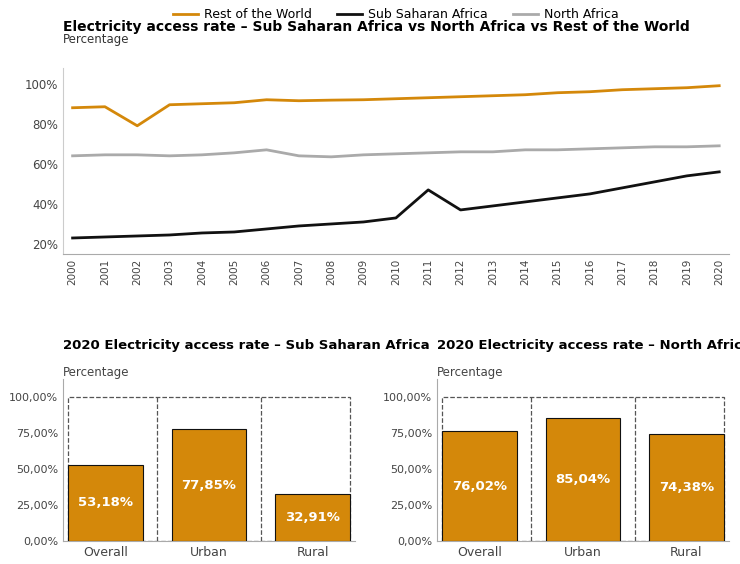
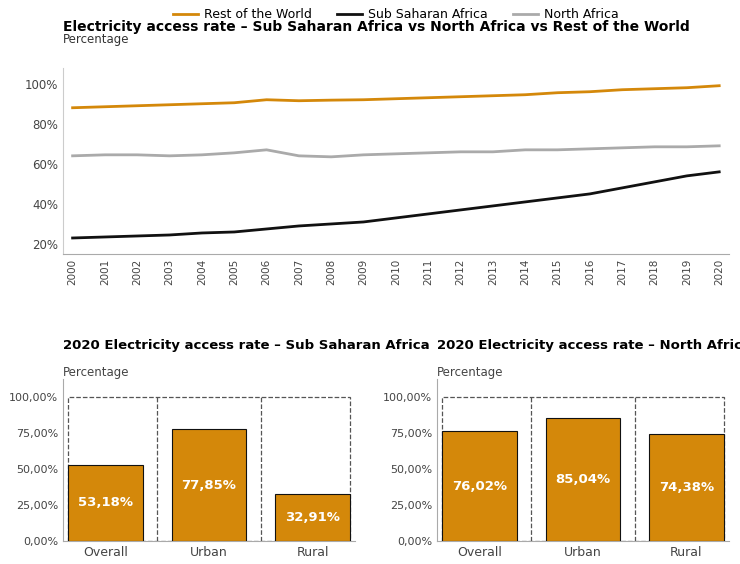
Rest of the World/2002: 79.0% -> 89.0%
Sub Saharan Africa/2011: 47.0% -> 35.0%
